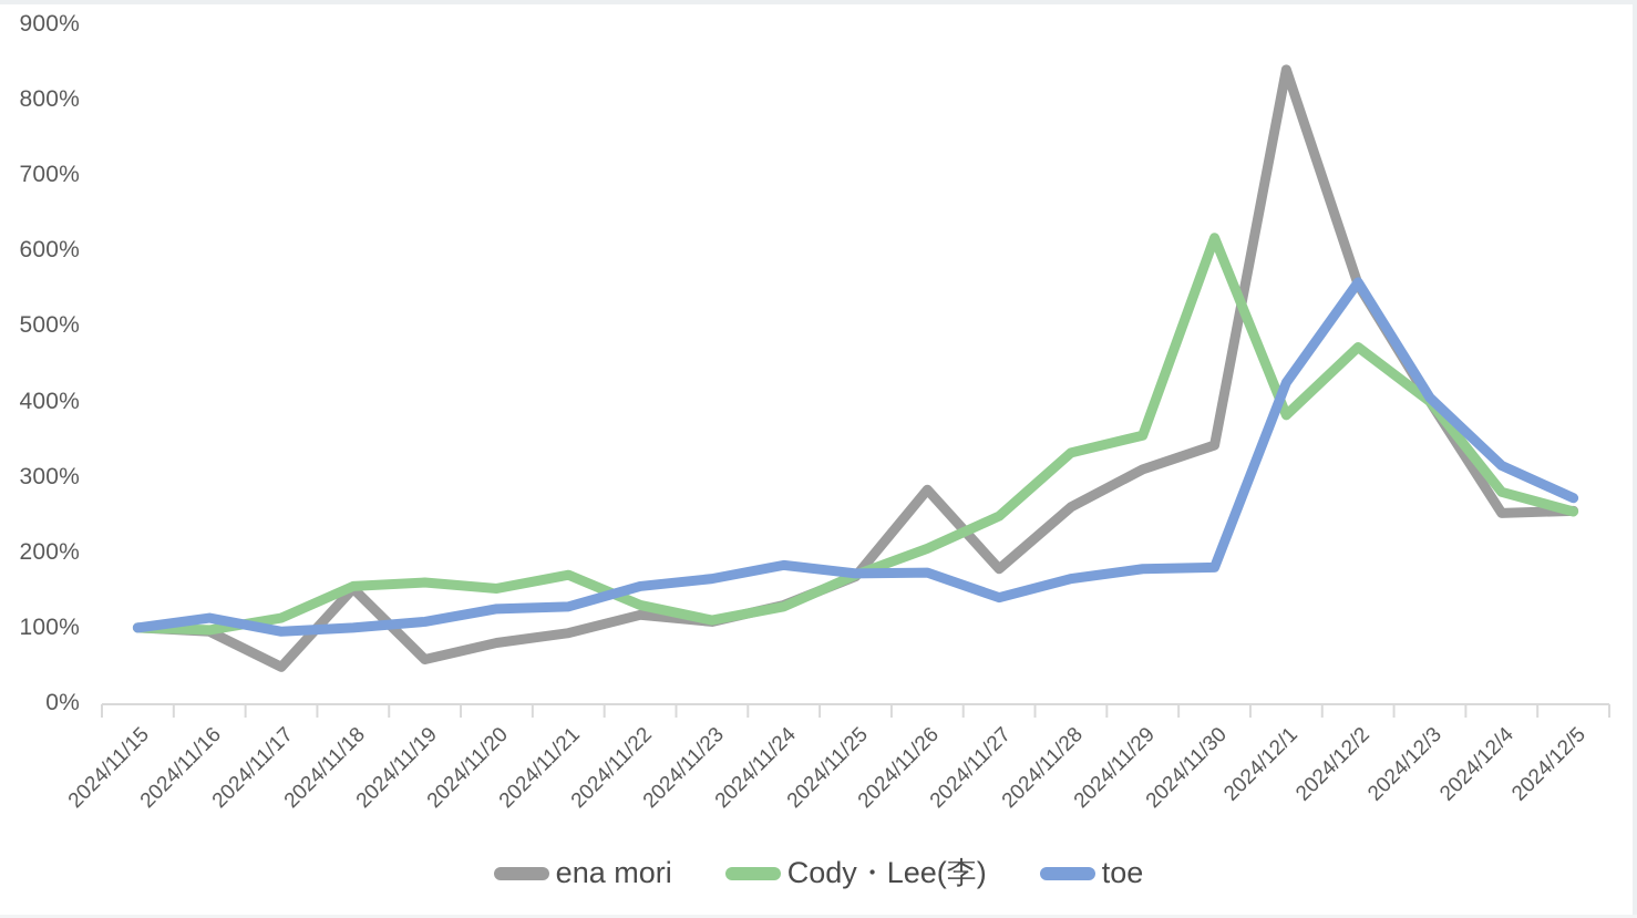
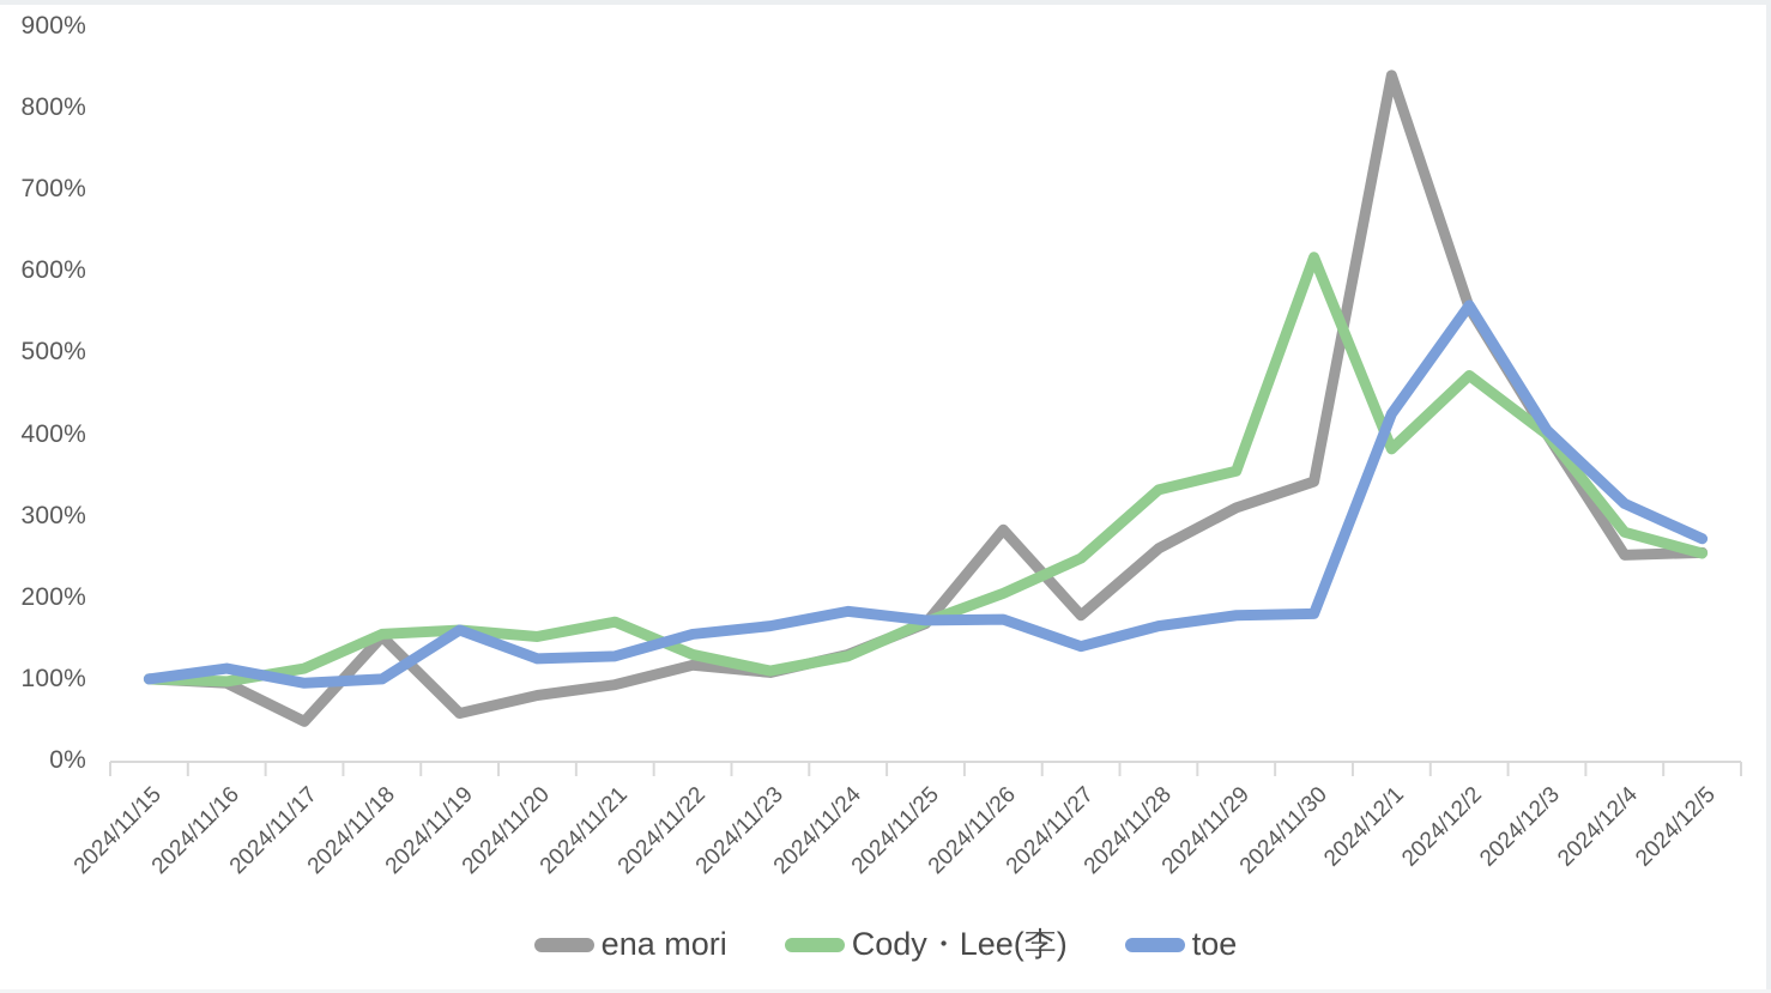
toe/2024/11/19: 110% -> 160%
